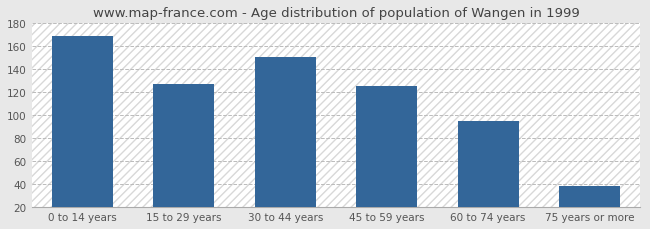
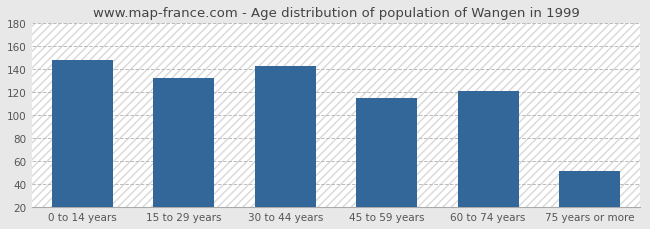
0 to 14 years: 169 -> 148
15 to 29 years: 127 -> 132
30 to 44 years: 150 -> 143
45 to 59 years: 125 -> 115
60 to 74 years: 95 -> 121
75 years or more: 38 -> 51
